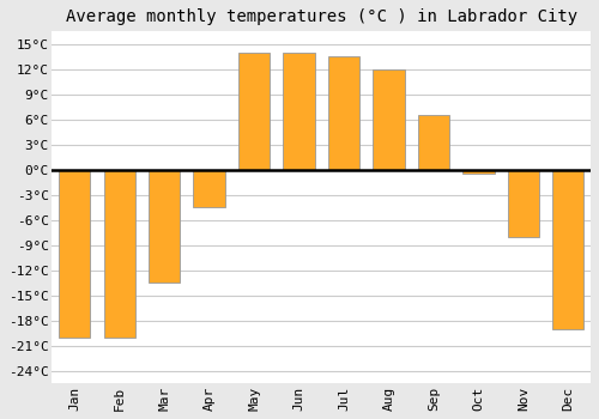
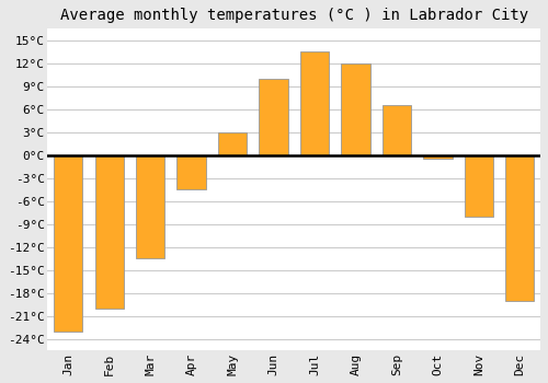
Jan: -20.0°C -> -23.0°C
May: 14.0°C -> 3.0°C
Jun: 14.0°C -> 10.0°C
